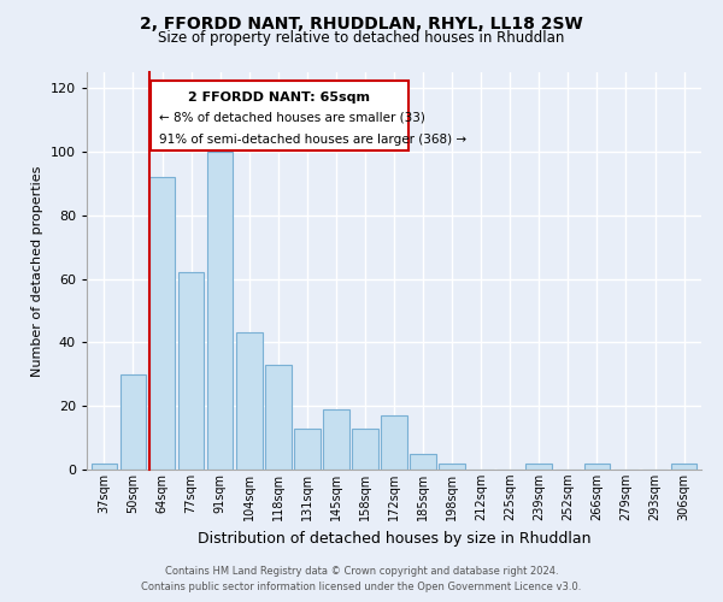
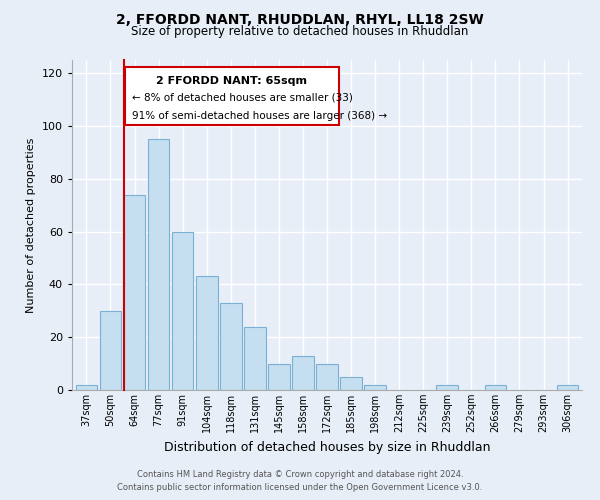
64sqm: 92 -> 74
77sqm: 62 -> 95
91sqm: 100 -> 60
131sqm: 13 -> 24
145sqm: 19 -> 10
172sqm: 17 -> 10
